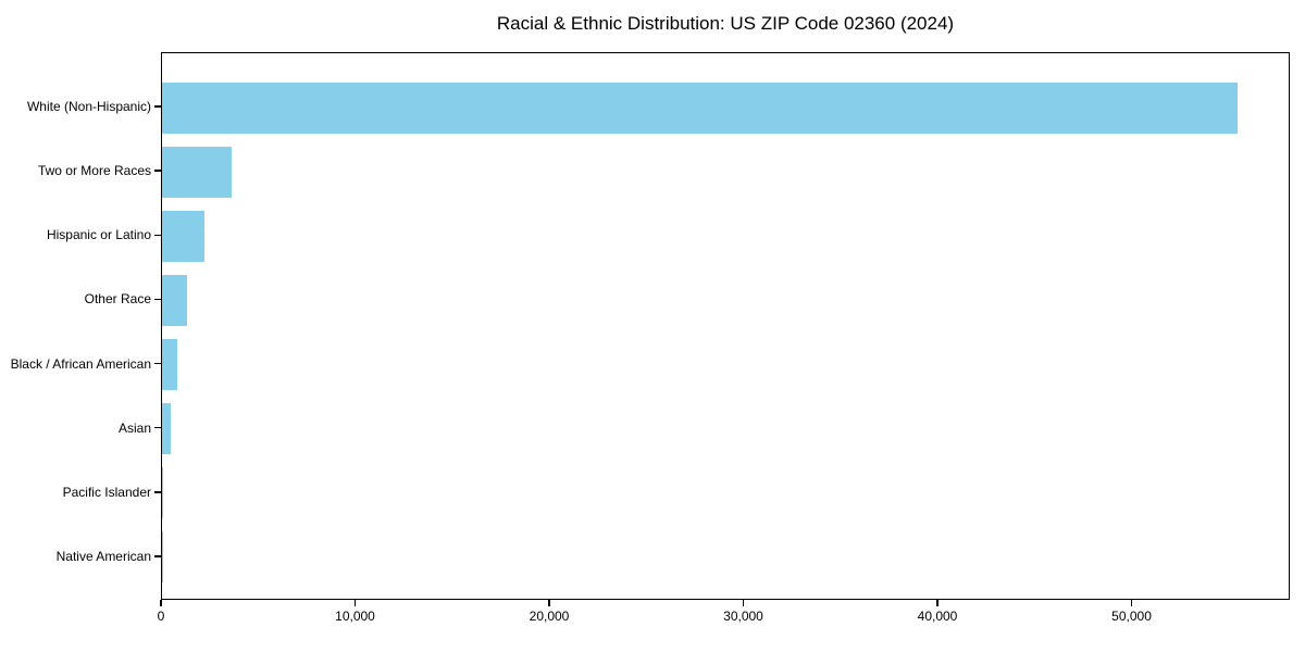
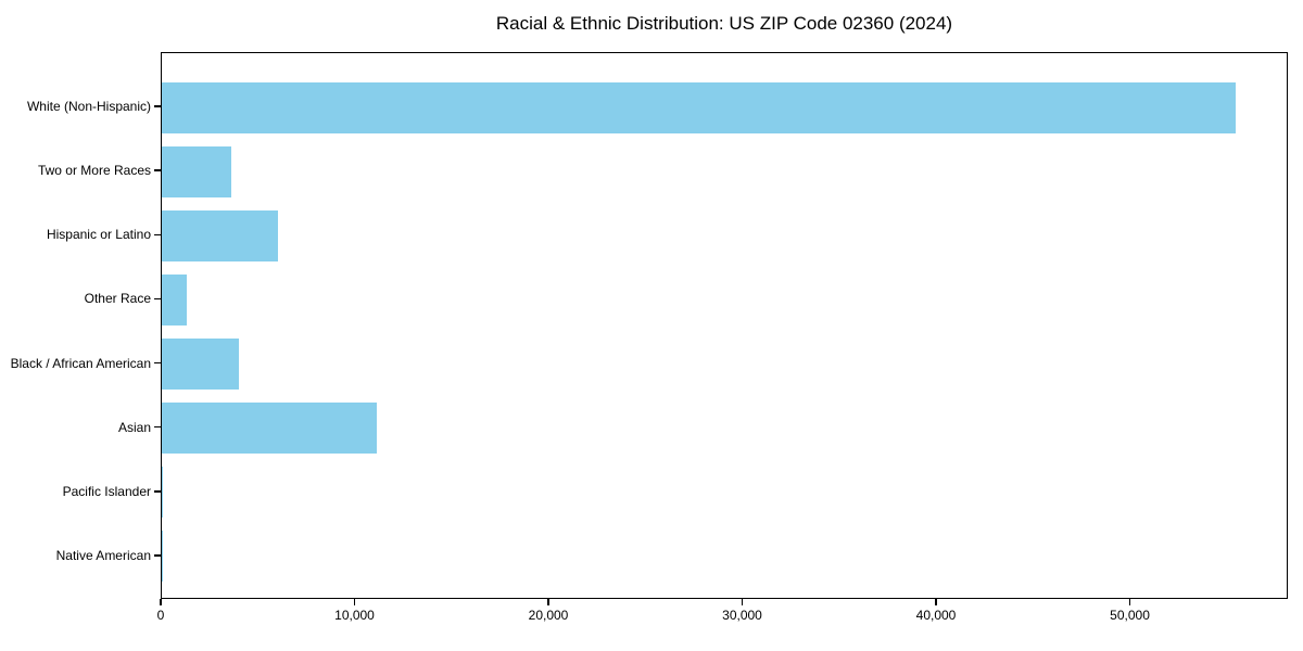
Hispanic or Latino: 2200 -> 6000
Black / African American: 800 -> 4000
Asian: 400 -> 11100
